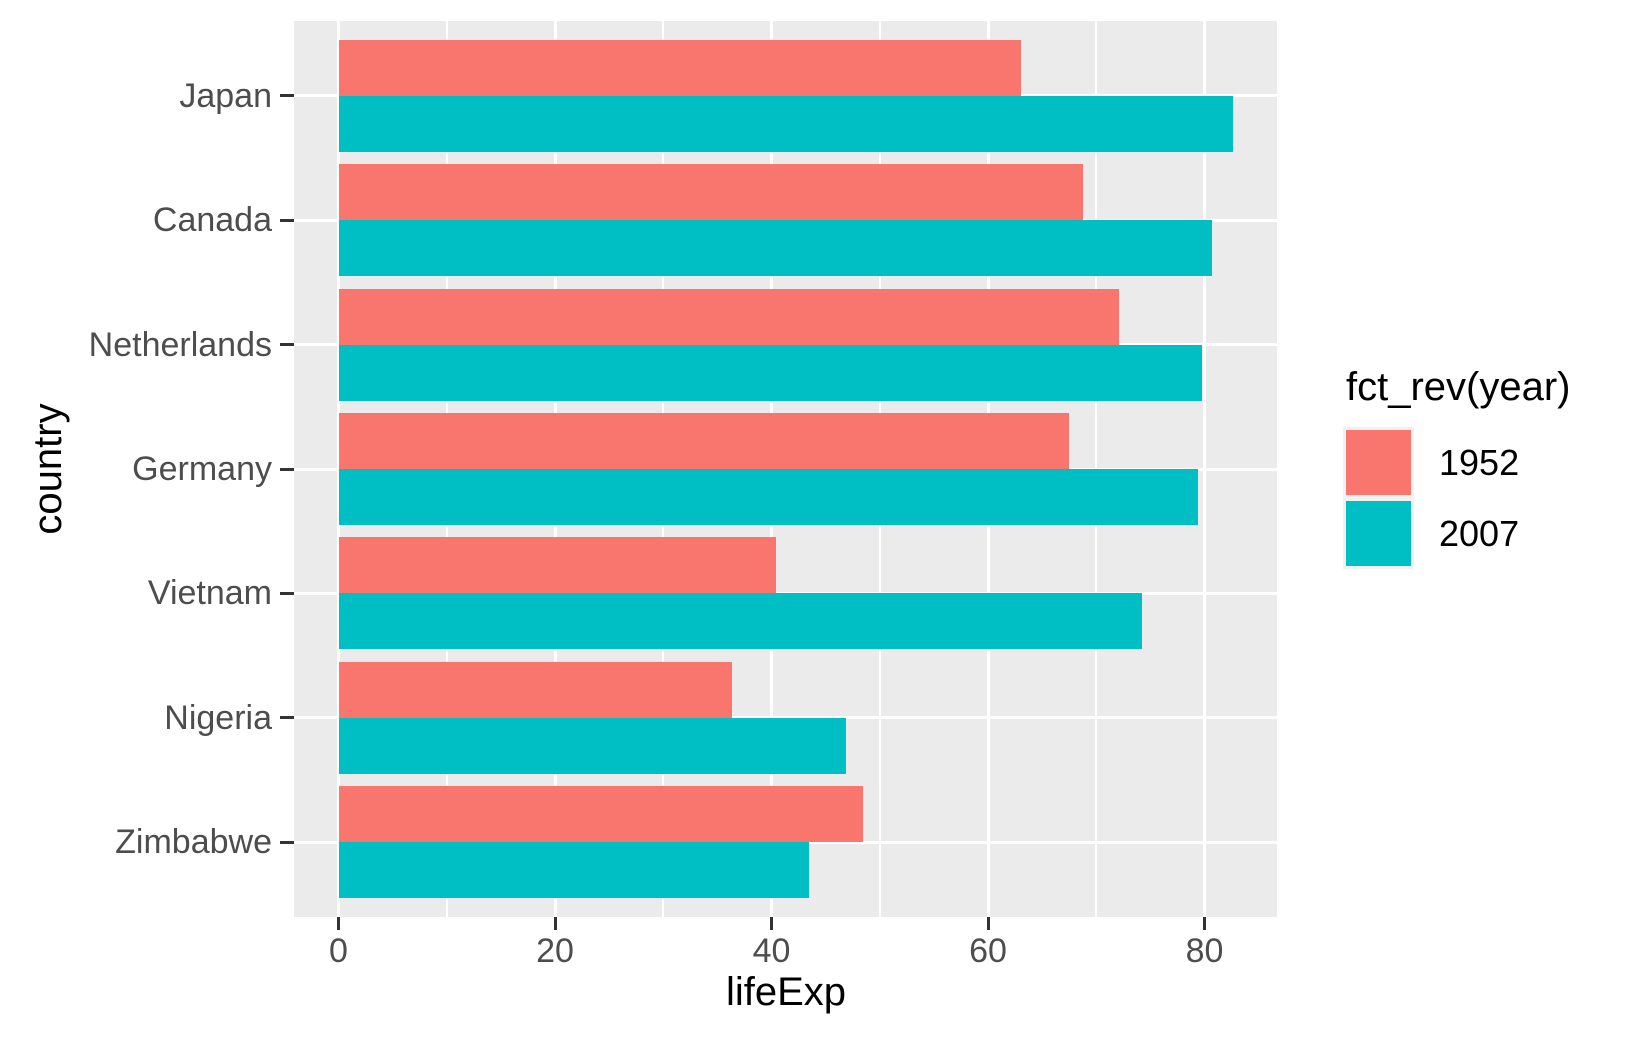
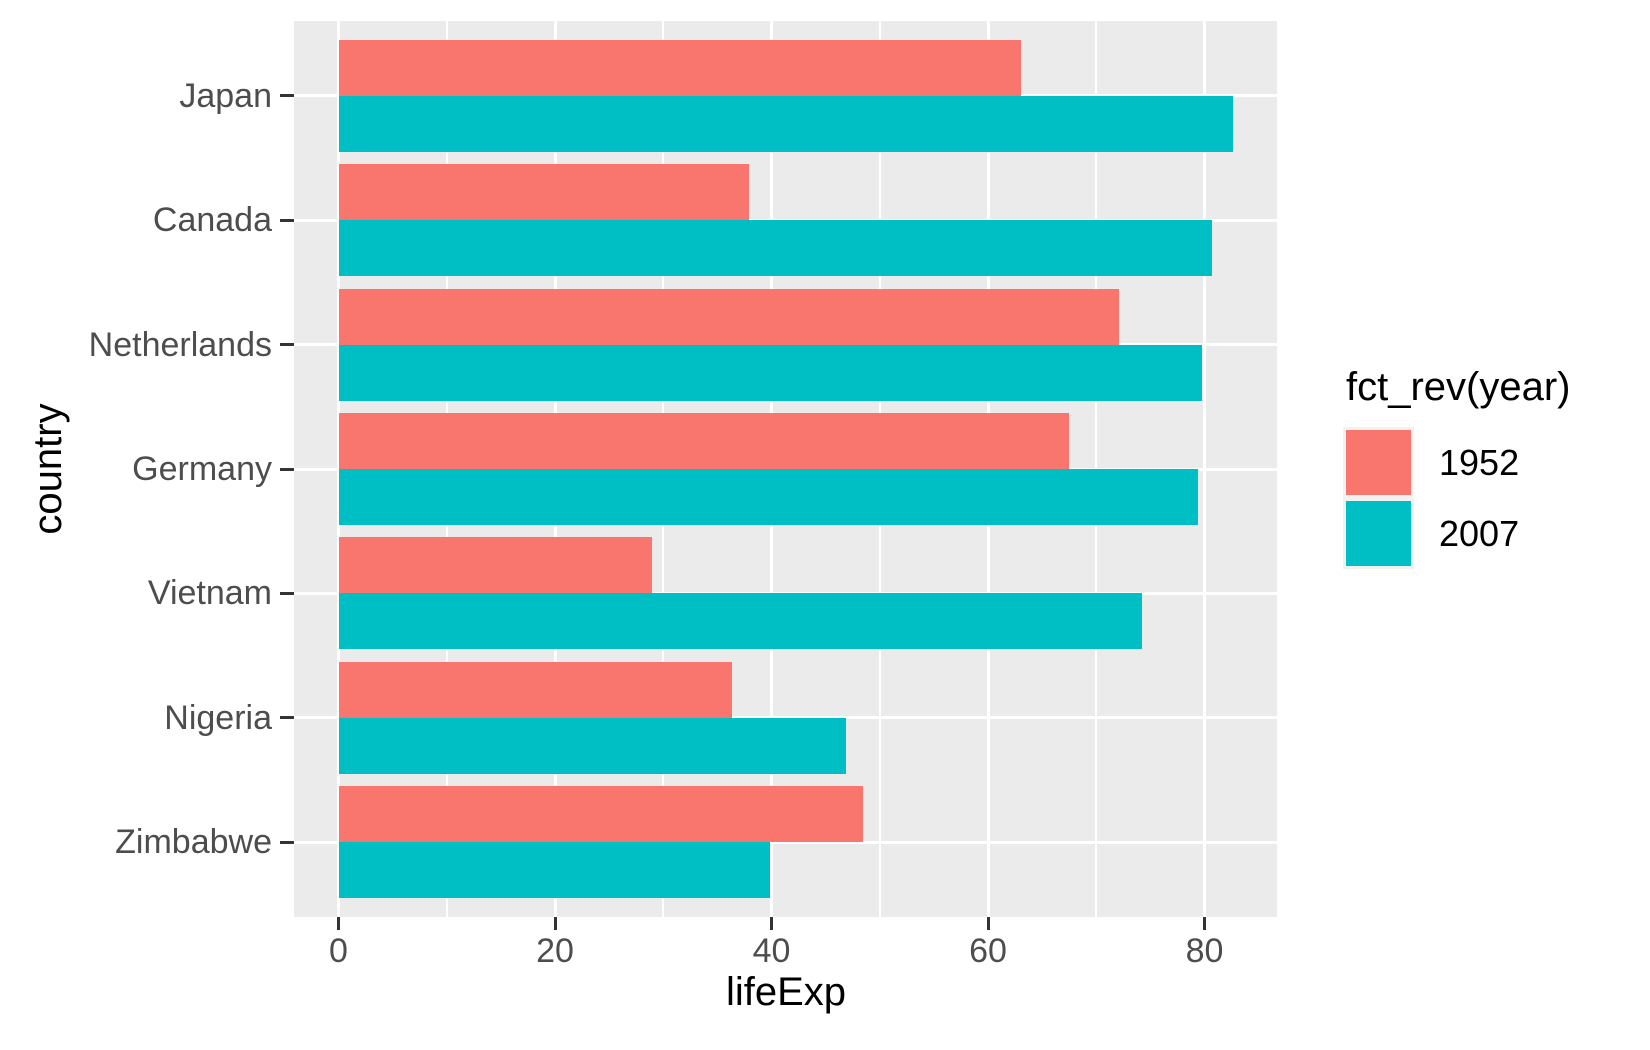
1952/Canada: 68.8 -> 37.9
1952/Vietnam: 40.4 -> 29.0
2007/Zimbabwe: 43.5 -> 39.9
